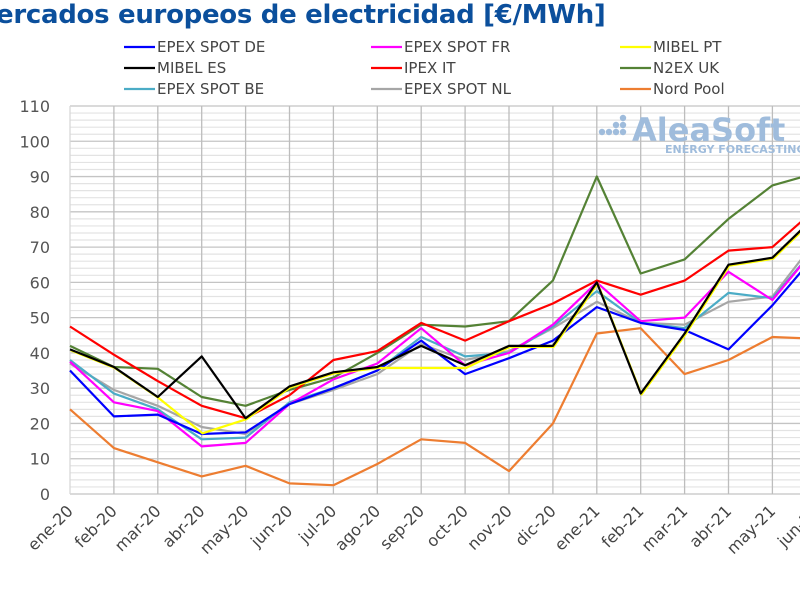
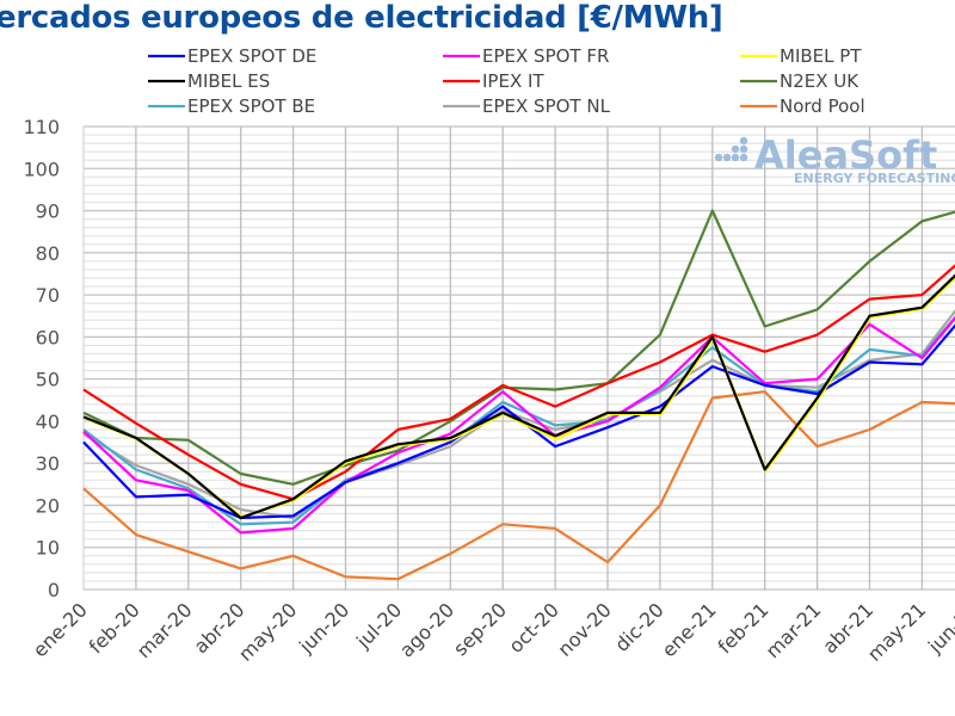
MIBEL ES/abr-20: 39 -> 17
MIBEL PT/sep-20: 36 -> 42
EPEX SPOT DE/abr-21: 41 -> 54
